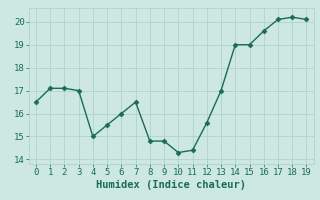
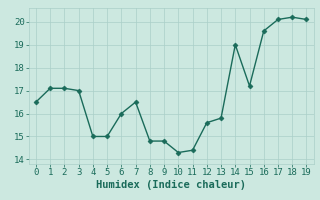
5: 15.5 -> 15.0
13: 17.0 -> 15.8
15: 19.0 -> 17.2
